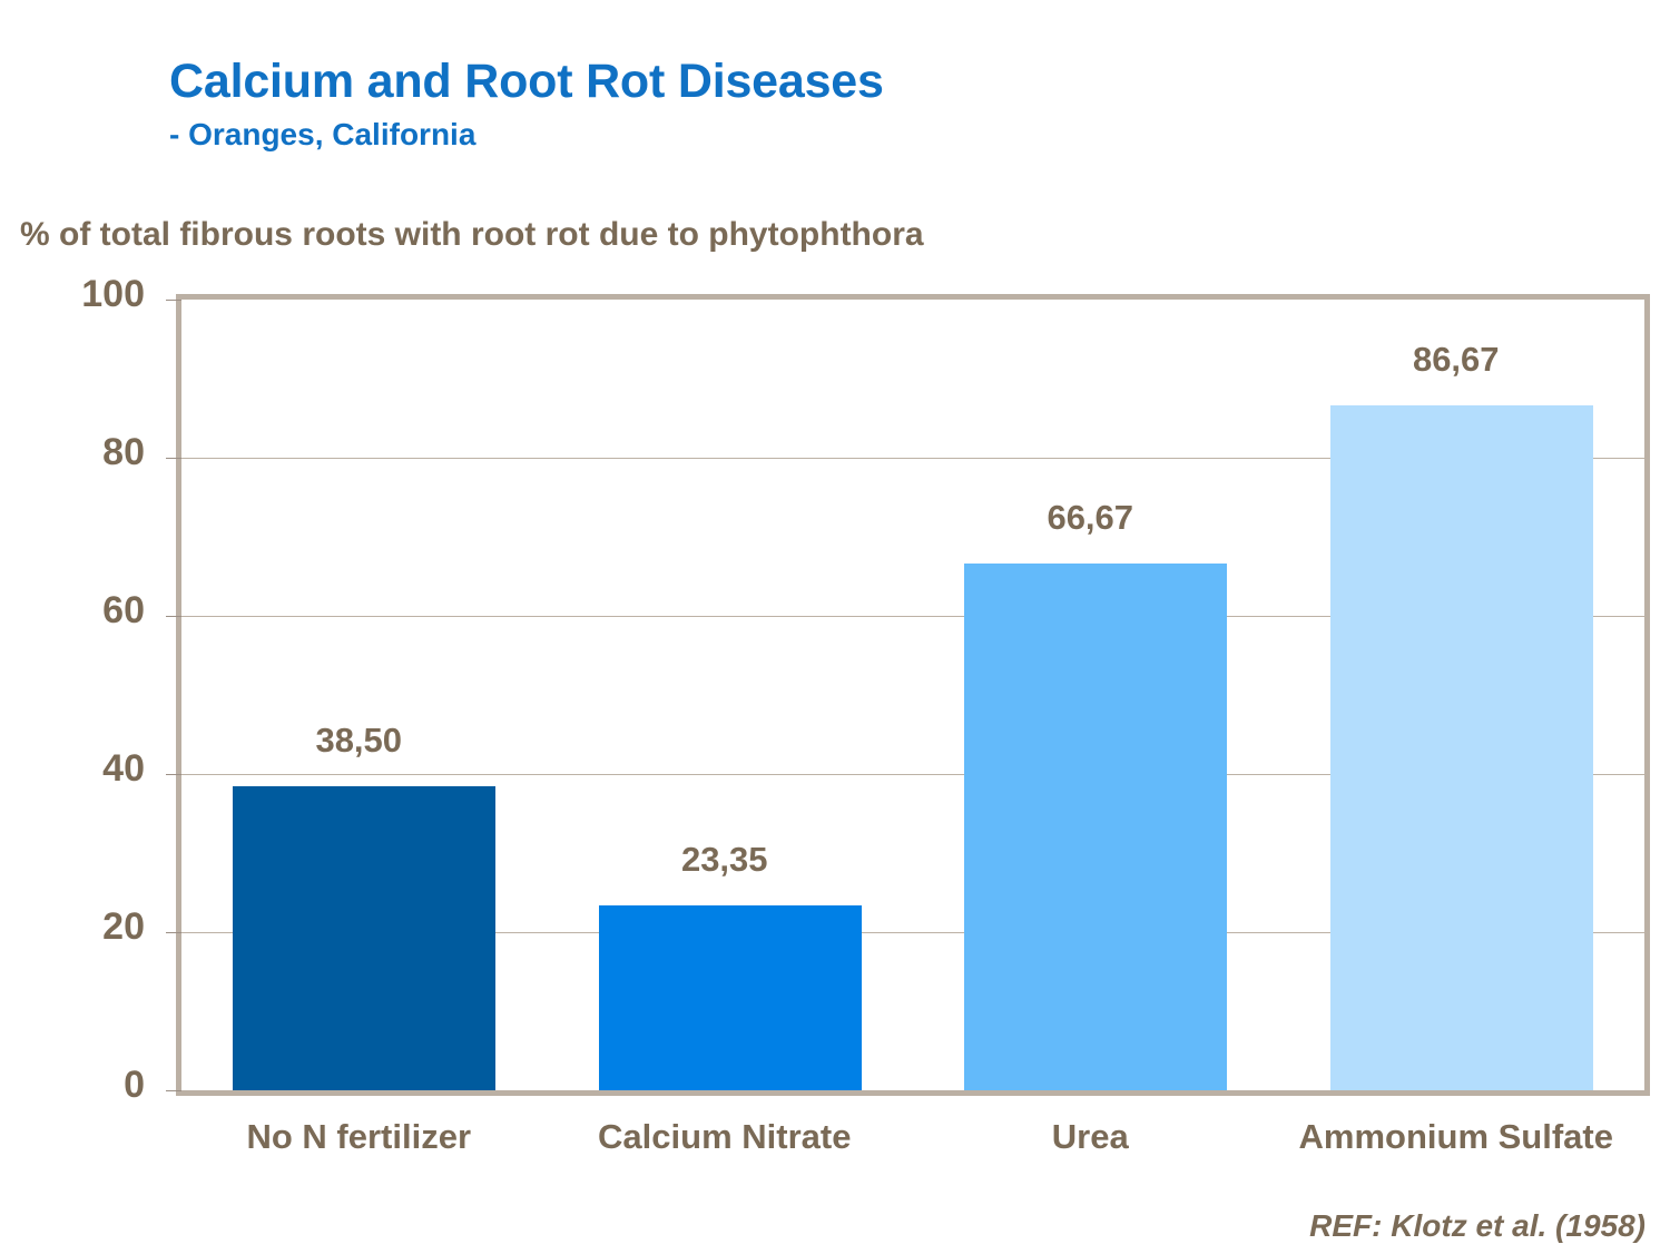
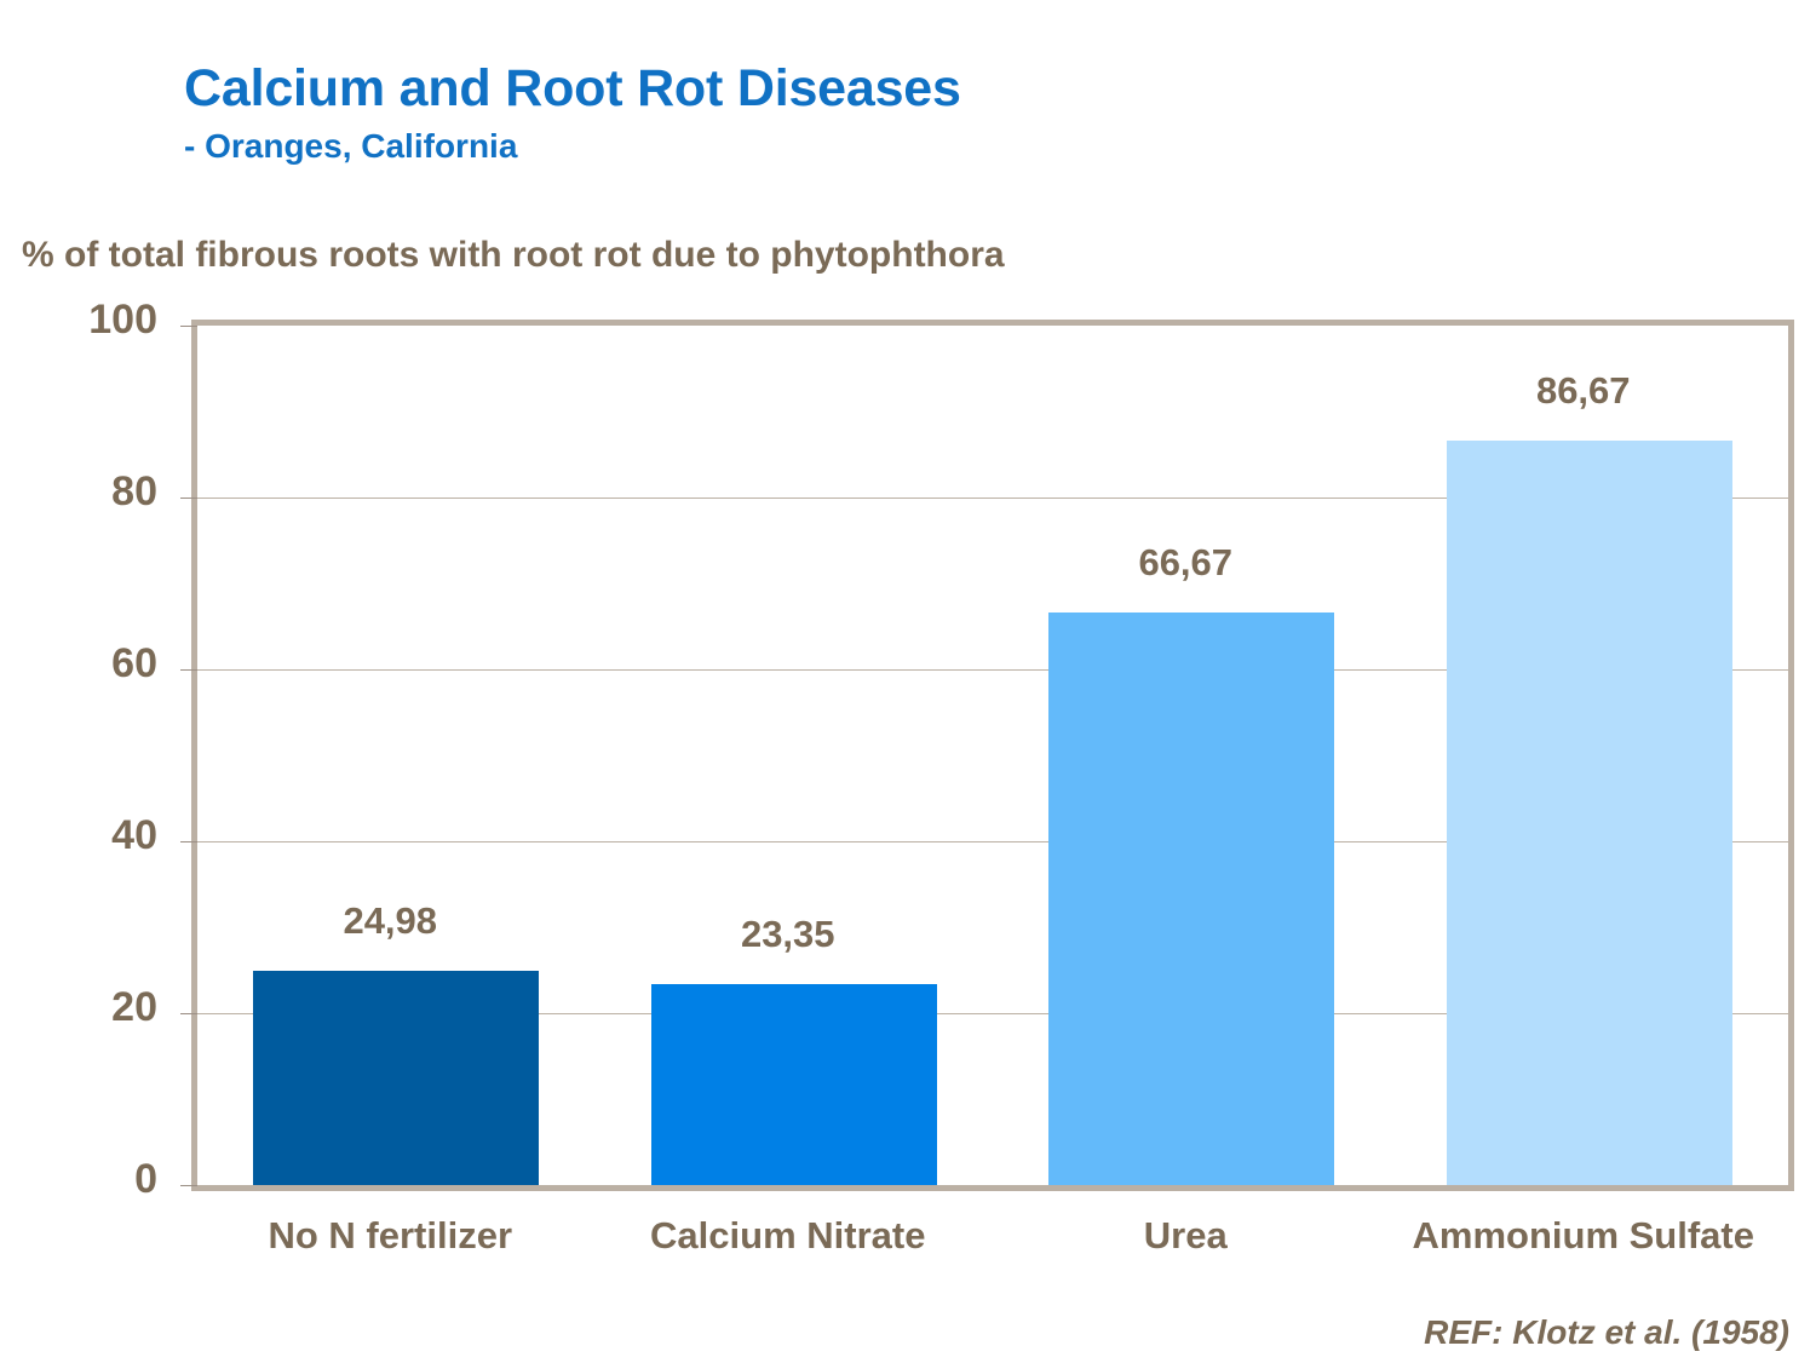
No N fertilizer: 38,50 -> 24,98
